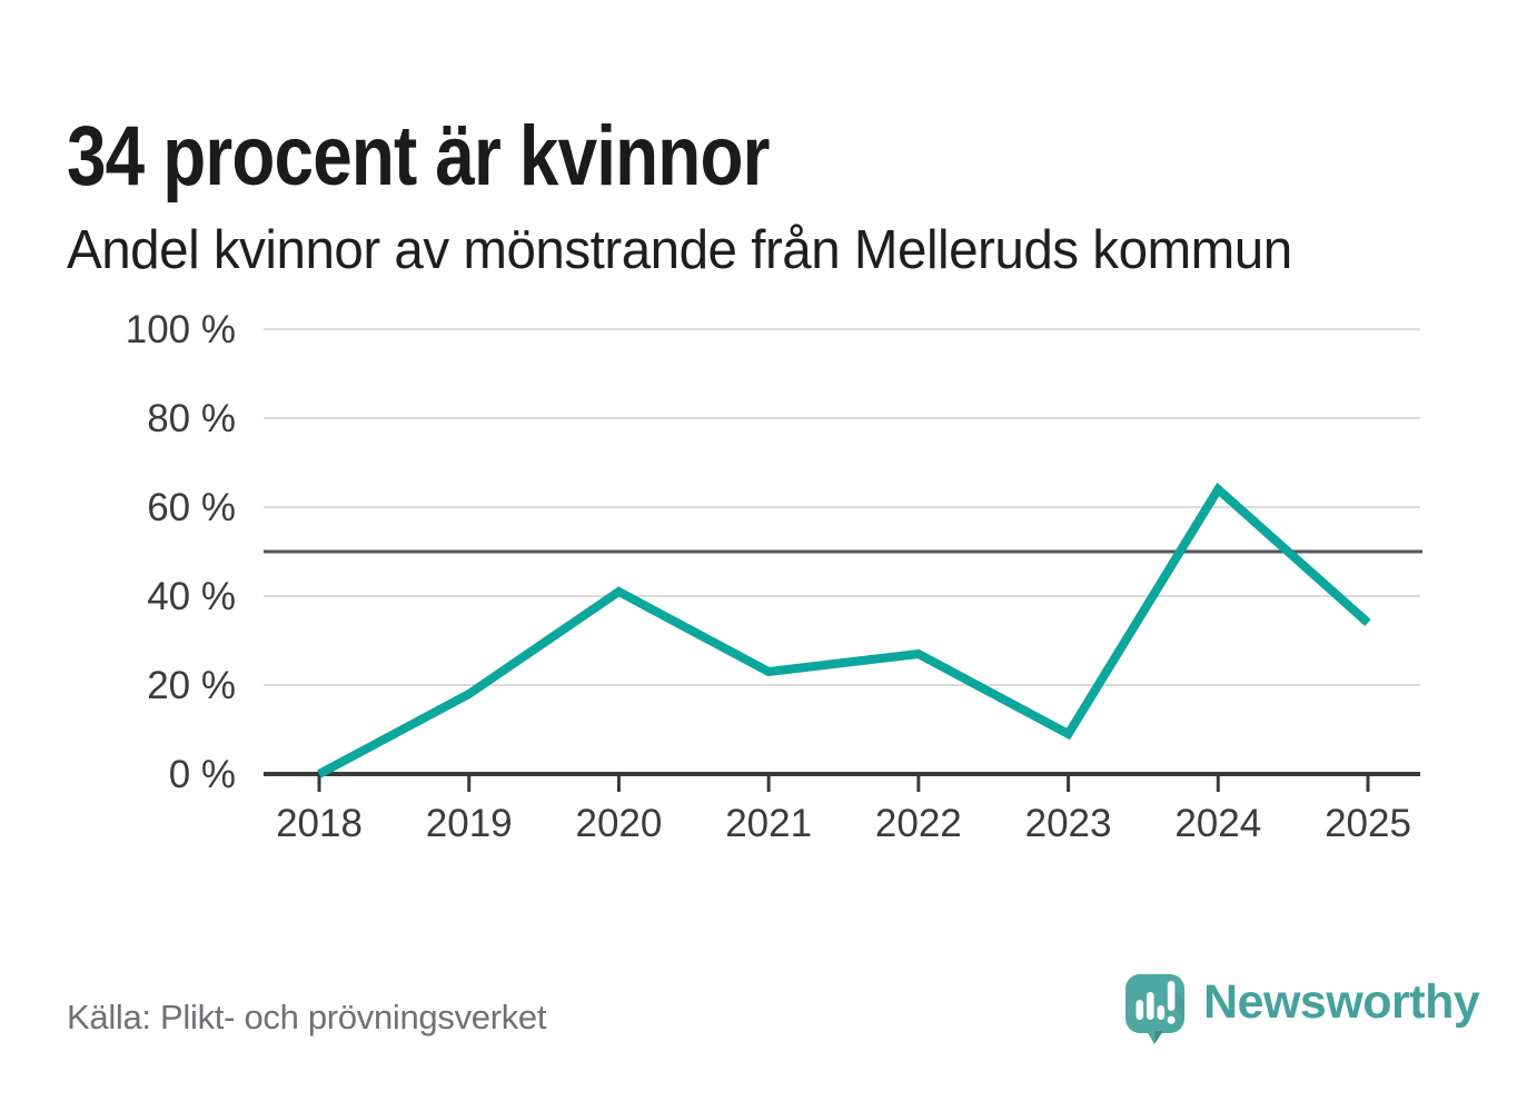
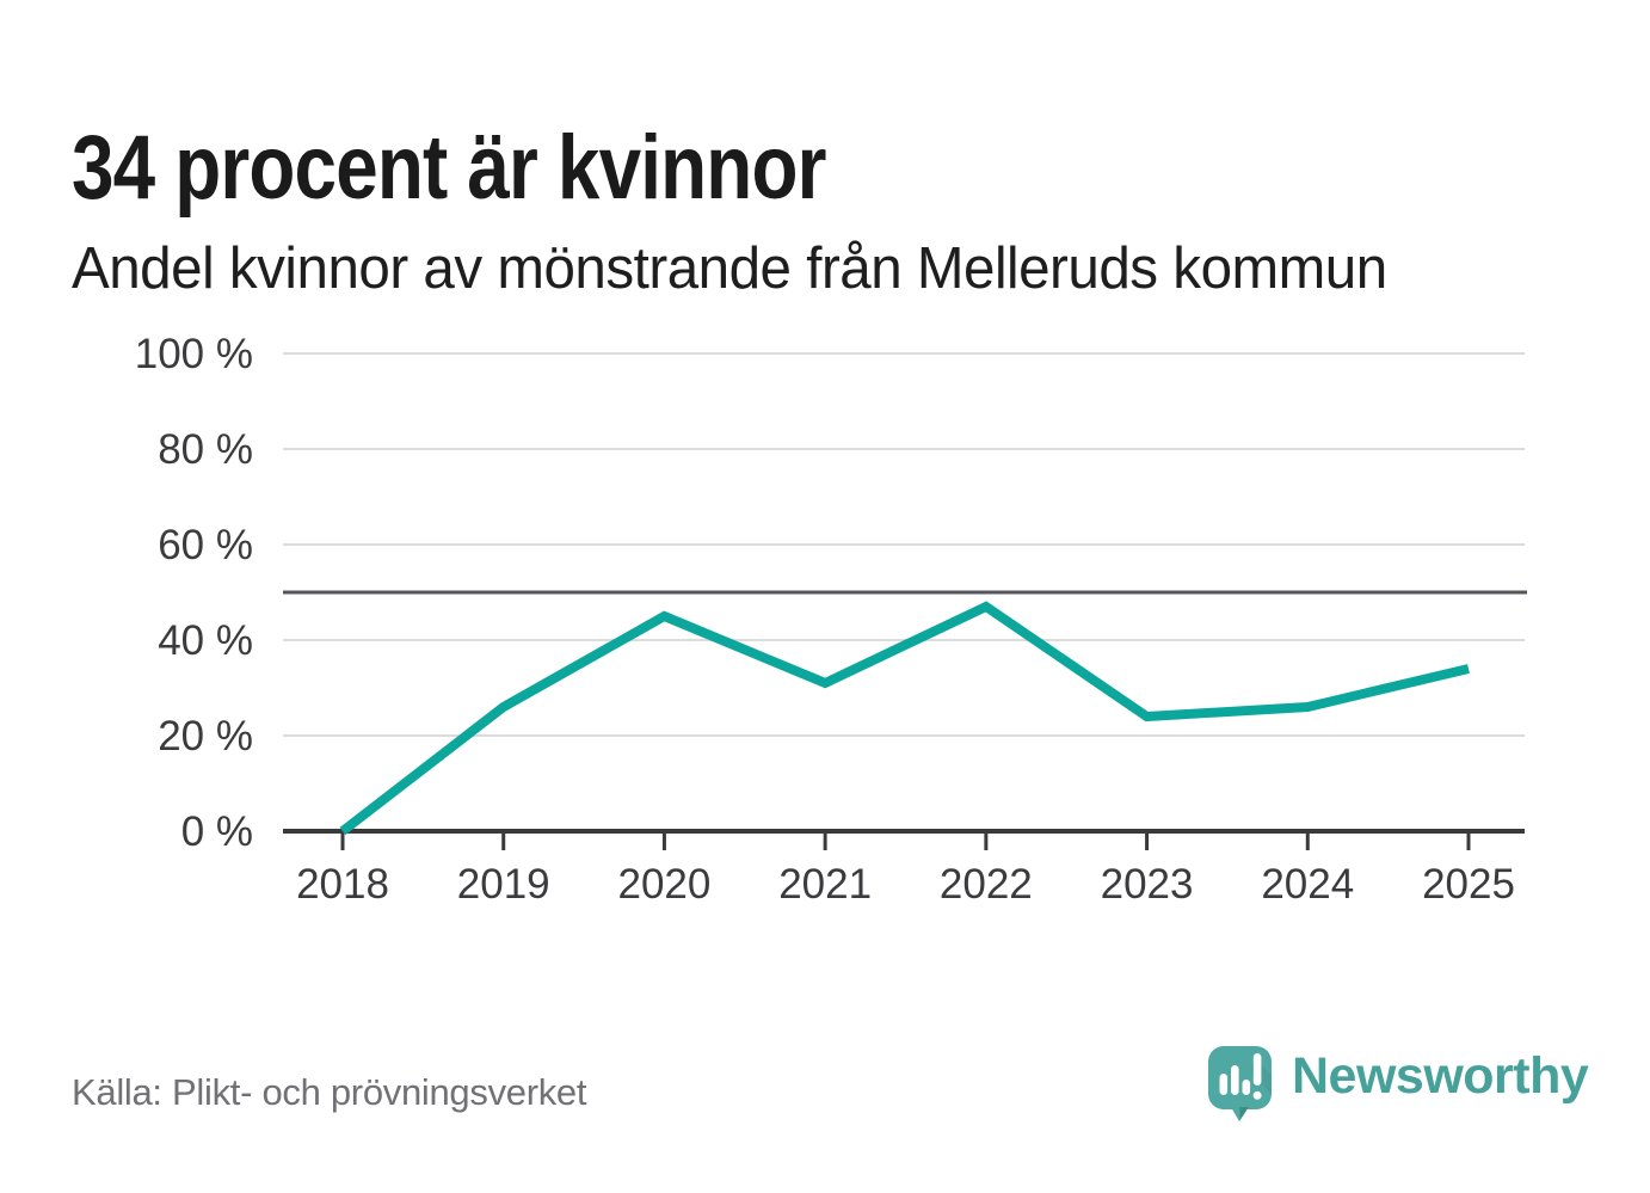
2019: 18% -> 26%
2020: 41% -> 45%
2021: 23% -> 31%
2022: 27% -> 47%
2023: 9% -> 24%
2024: 64% -> 26%
